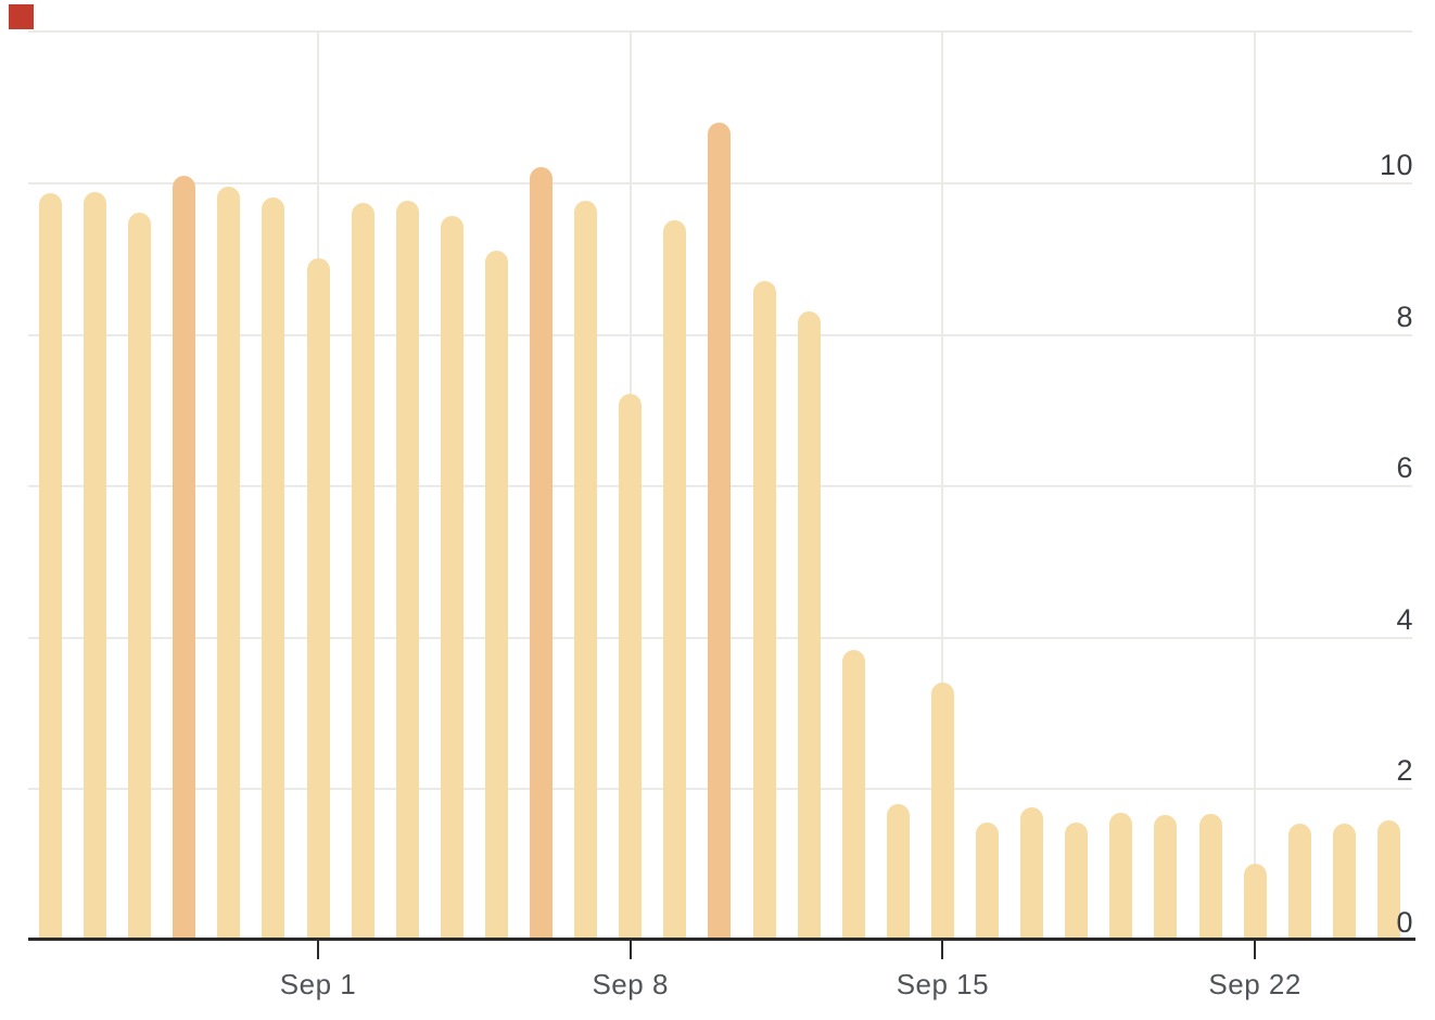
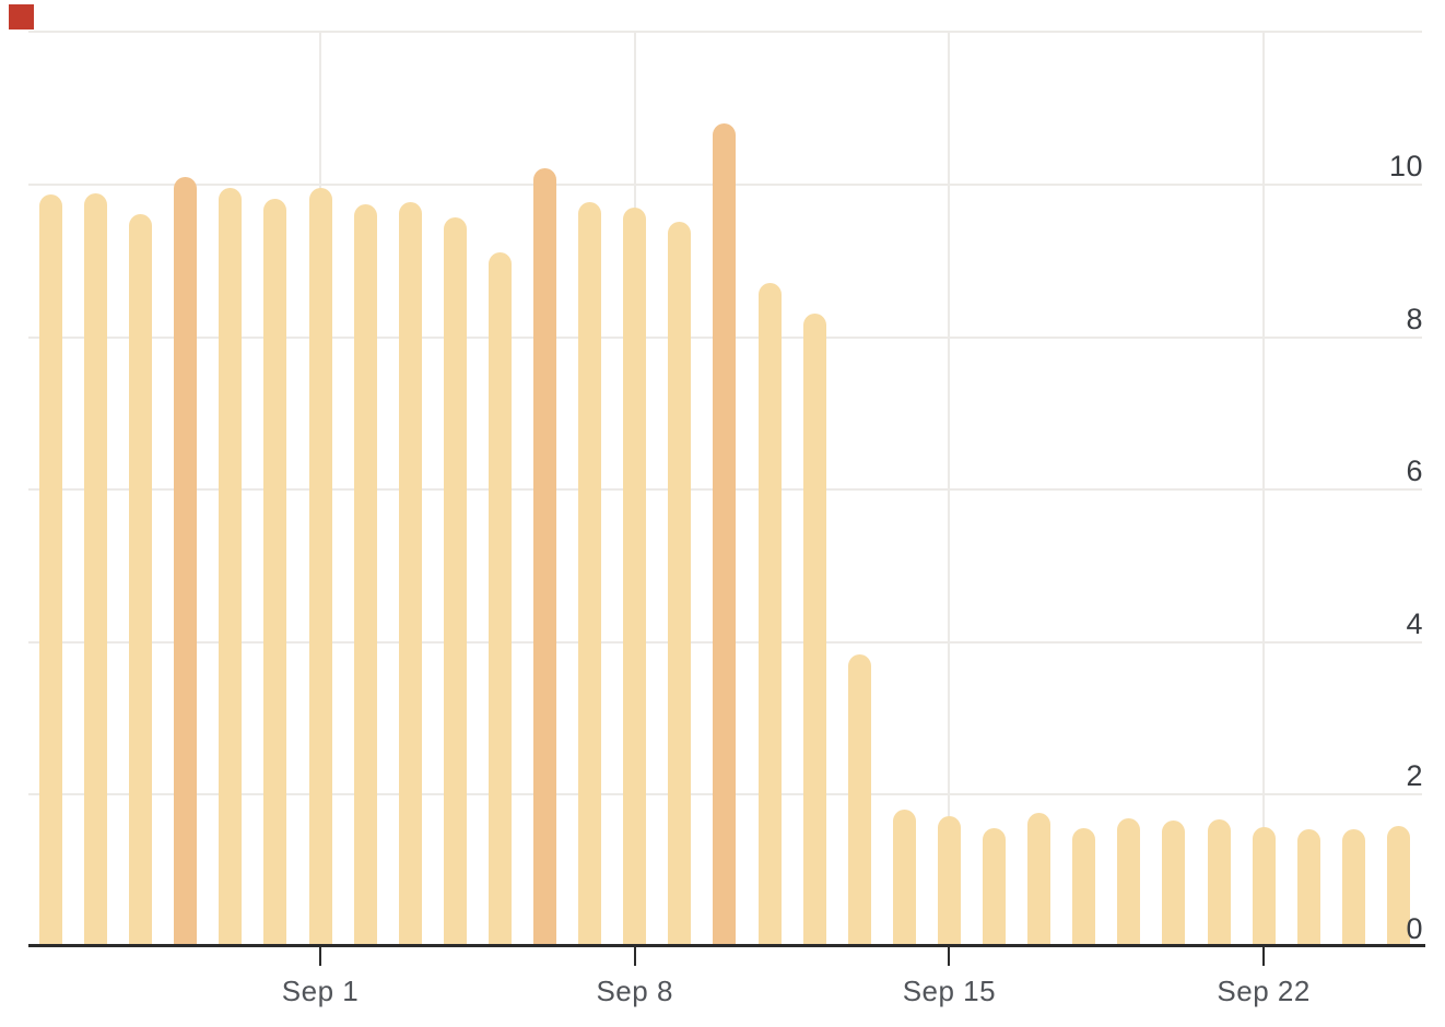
Sep 1: 9.0 -> 9.9
Sep 8: 7.2 -> 9.7
Sep 15: 3.4 -> 1.7
Sep 22: 1.0 -> 1.6
